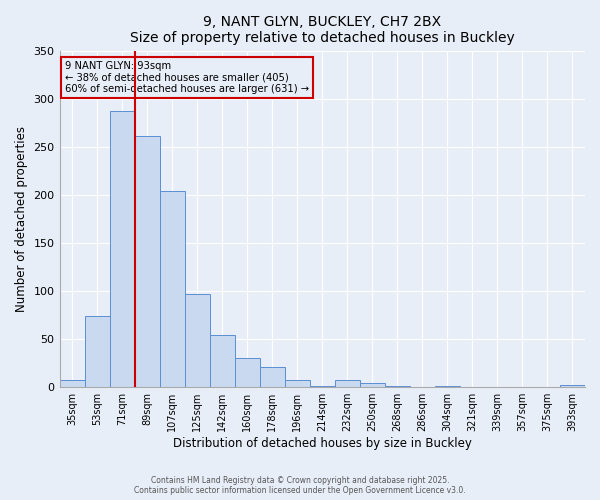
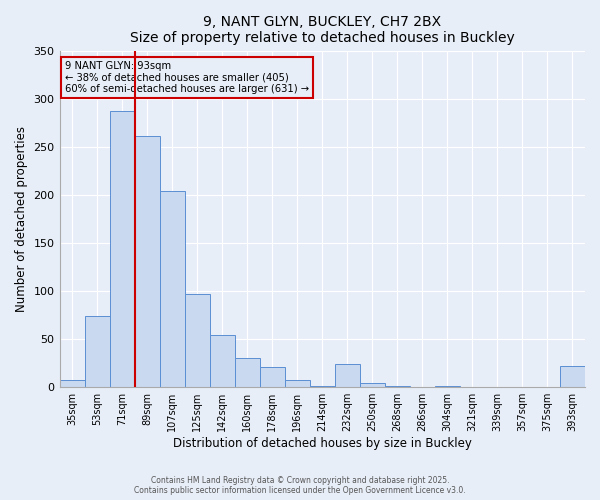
232sqm: 8 -> 24
393sqm: 2 -> 22
